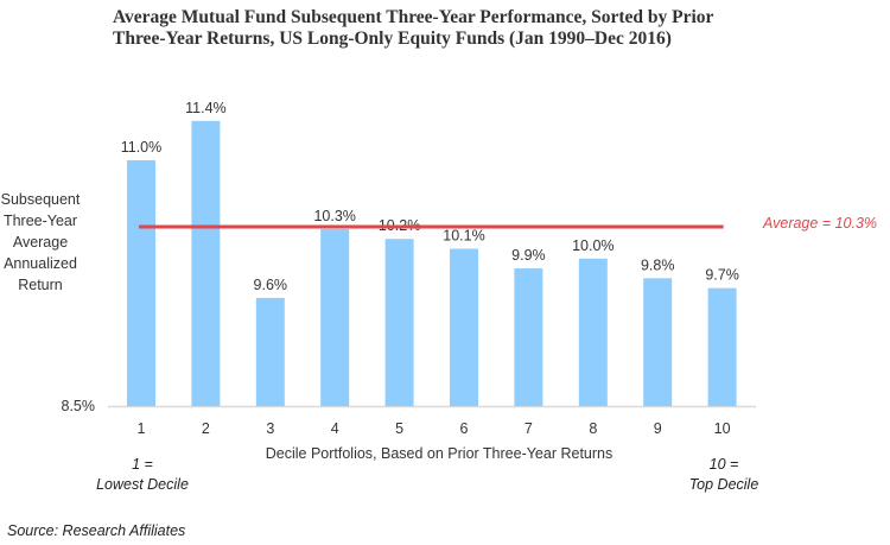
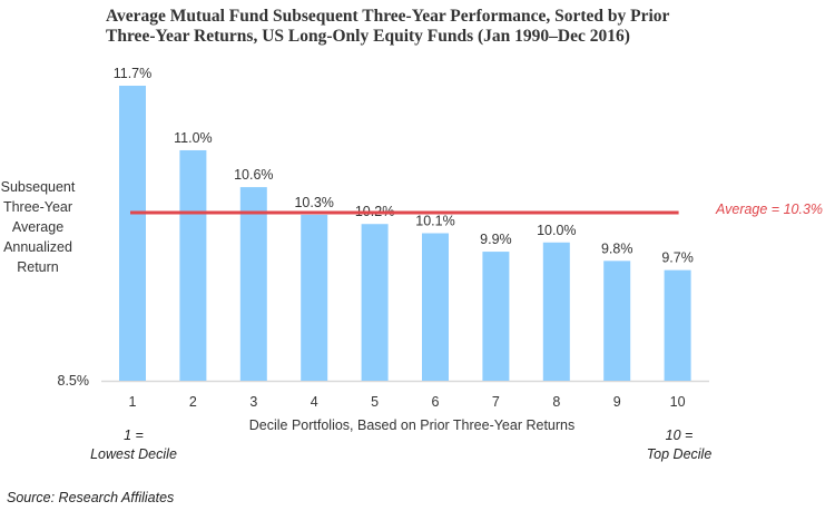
1: 11.0% -> 11.7%
2: 11.4% -> 11.0%
3: 9.6% -> 10.6%
